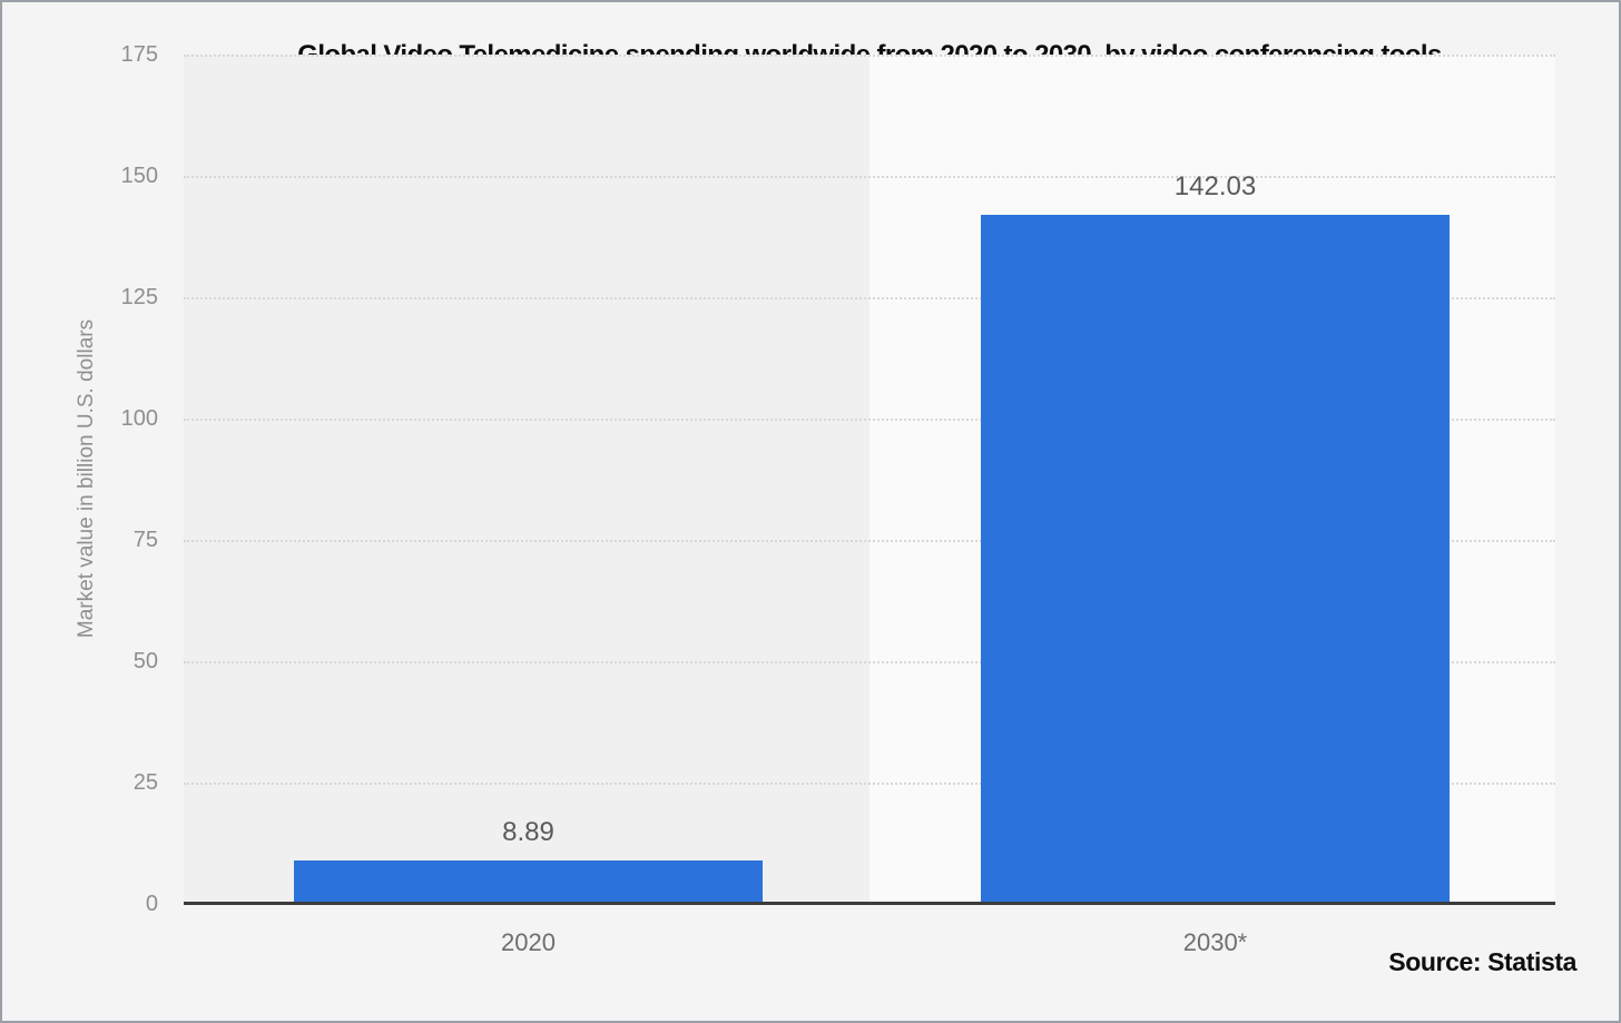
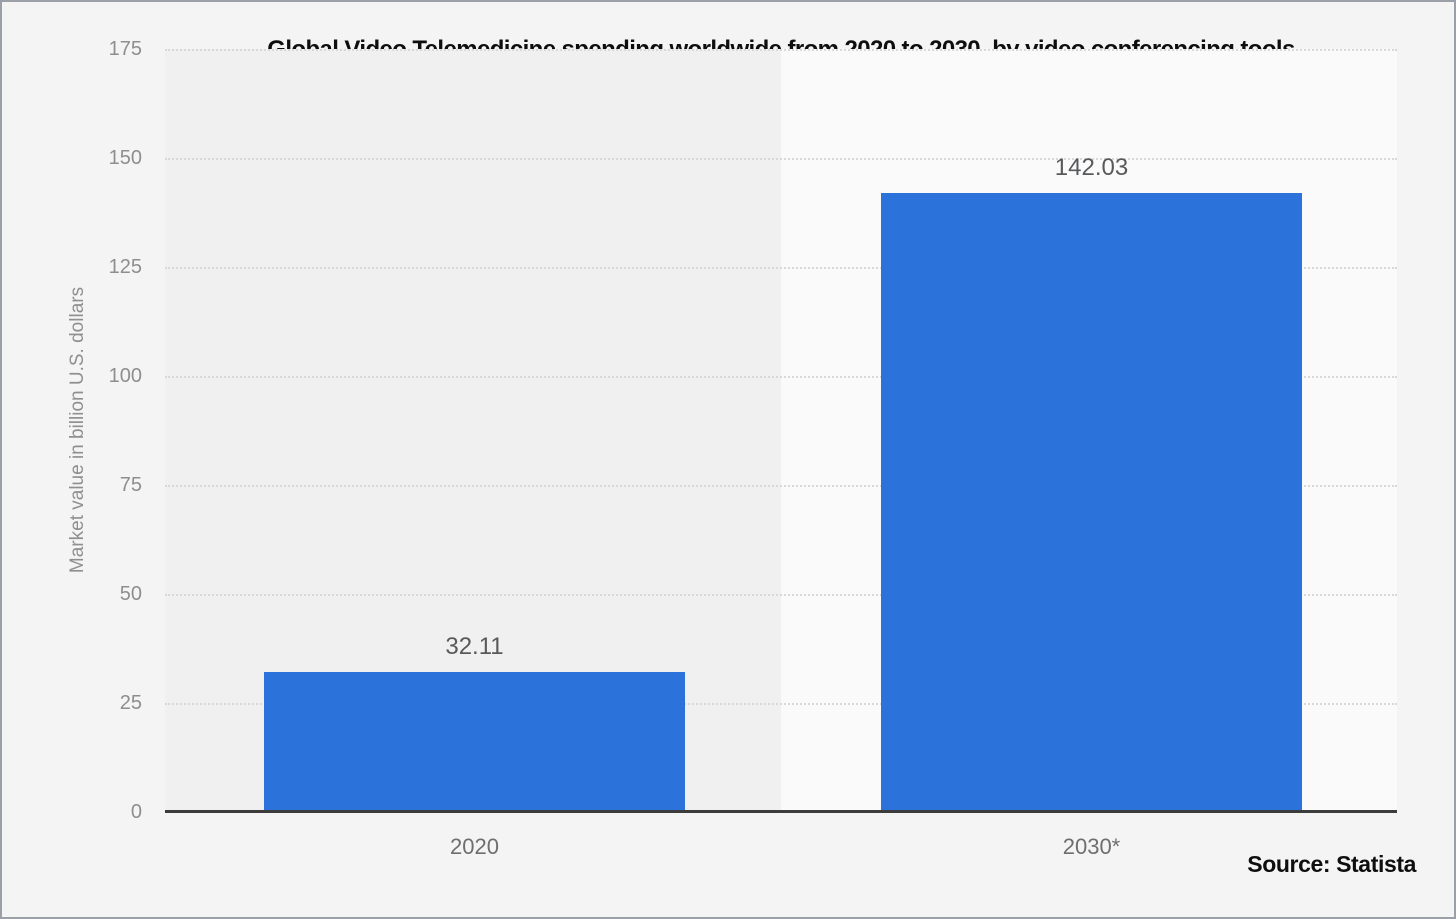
2020: 8.89 -> 32.11
